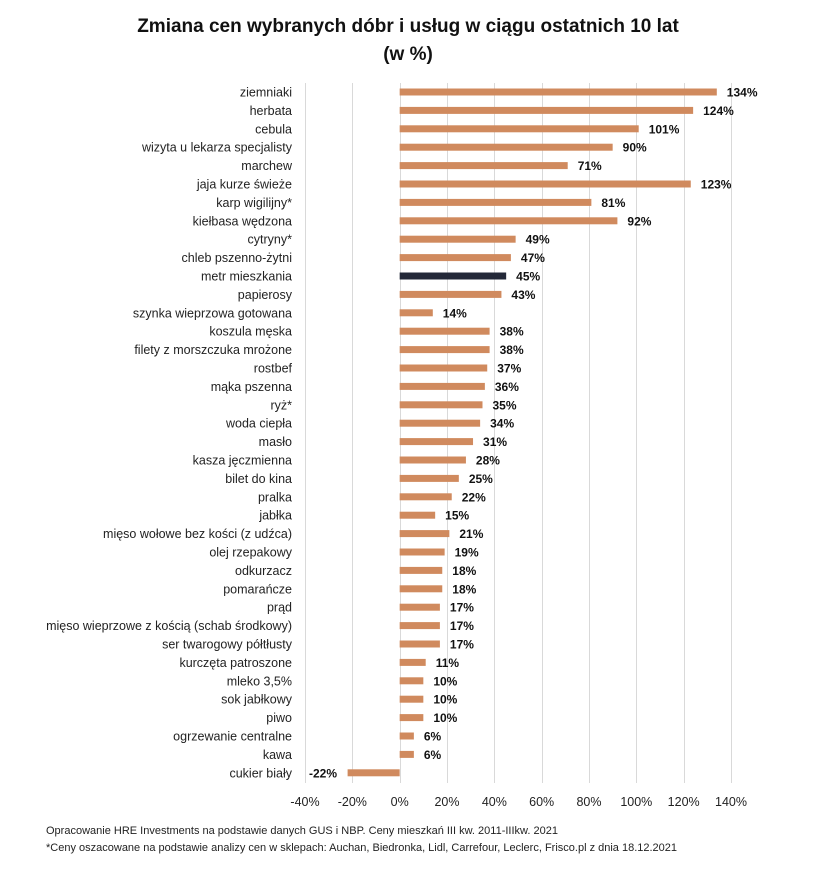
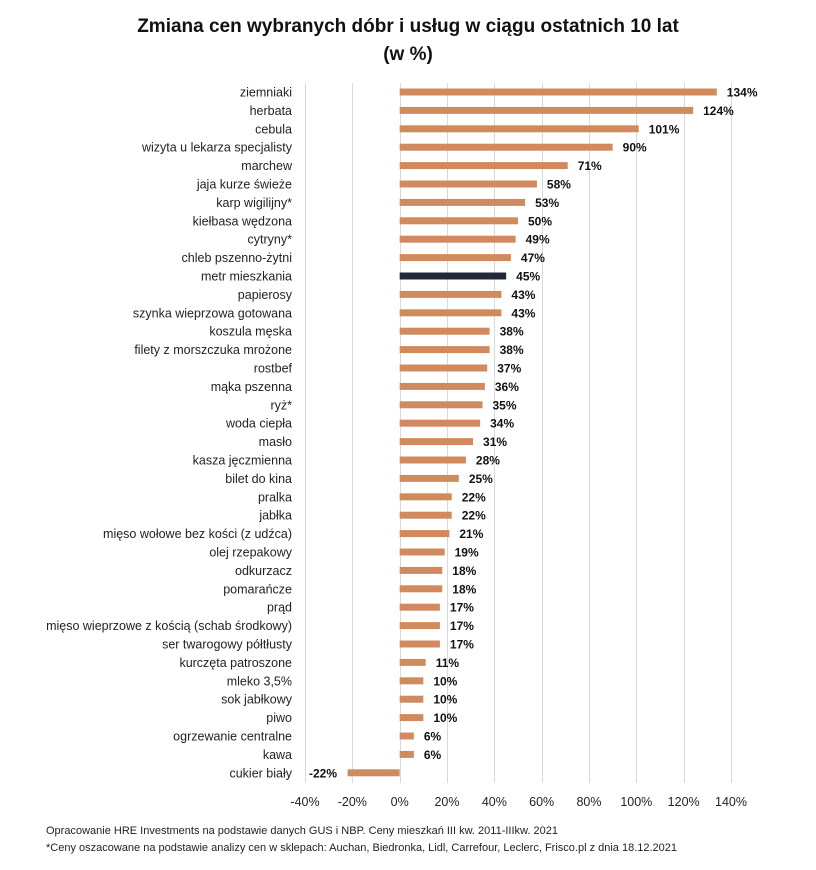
jaja kurze świeże: 123% -> 58%
karp wigilijny*: 81% -> 53%
kiełbasa wędzona: 92% -> 50%
szynka wieprzowa gotowana: 14% -> 43%
jabłka: 15% -> 22%
